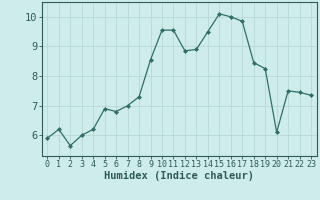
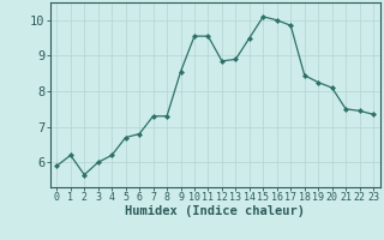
5: 6.90 -> 6.70
7: 7.00 -> 7.30
20: 6.10 -> 8.10
